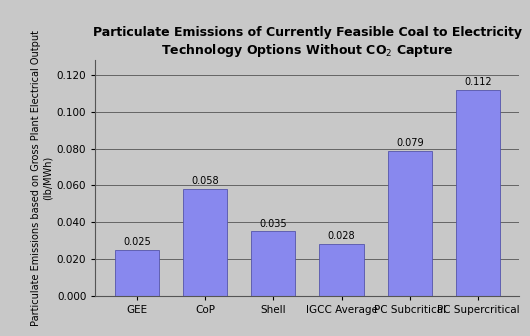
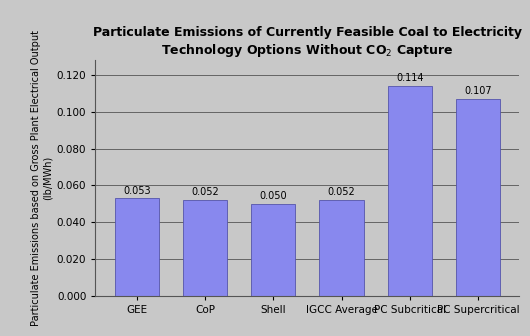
GEE: 0.025 -> 0.053
CoP: 0.058 -> 0.052
Shell: 0.035 -> 0.050
IGCC Average: 0.028 -> 0.052
PC Subcritical: 0.079 -> 0.114
PC Supercritical: 0.112 -> 0.107
